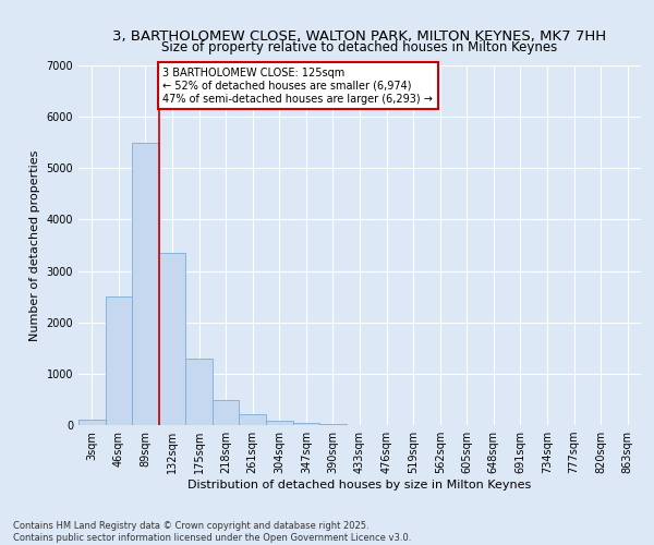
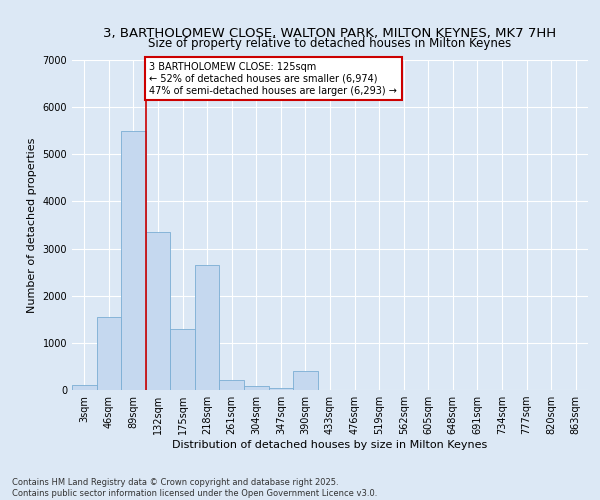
46sqm: 2500 -> 1550
218sqm: 480 -> 2650
390sqm: 30 -> 400
